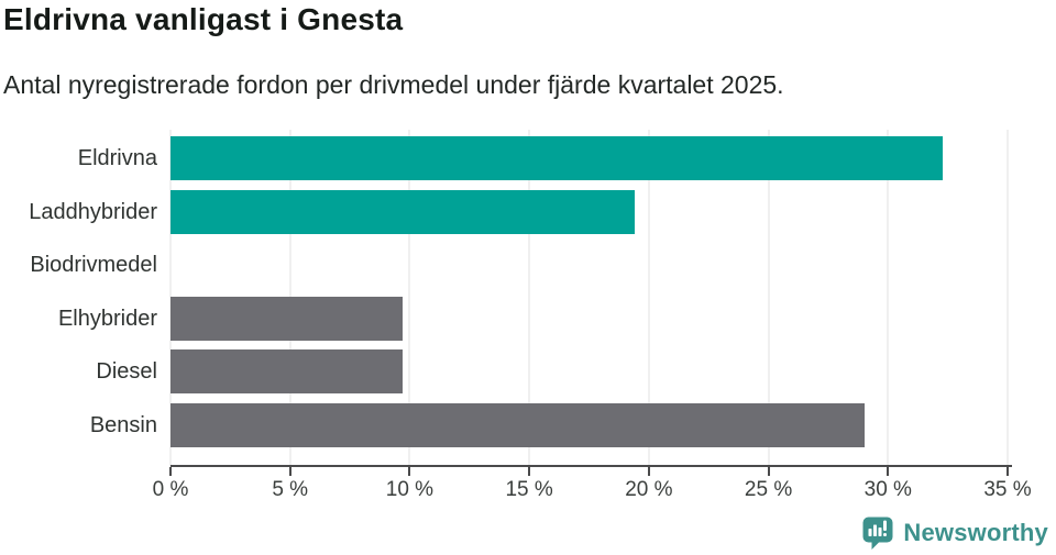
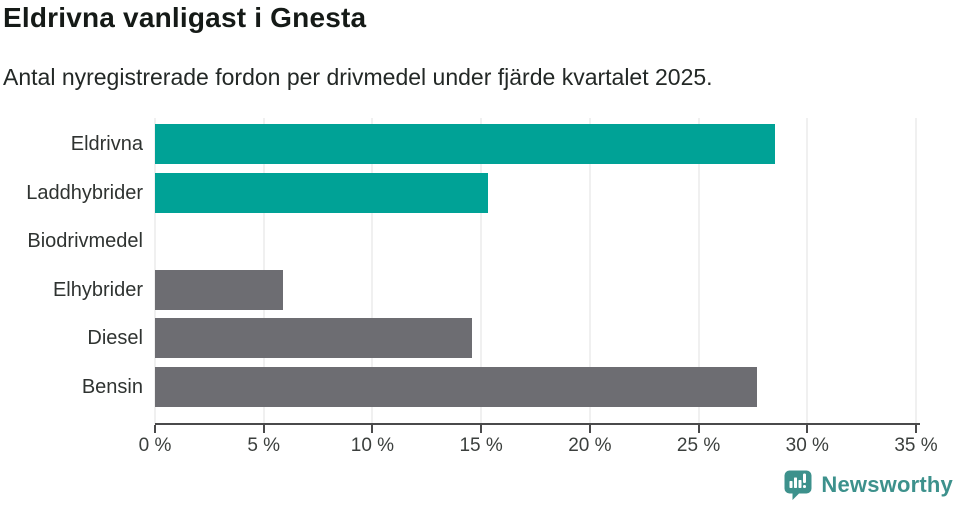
Eldrivna: 32.3% -> 28.5%
Laddhybrider: 19.4% -> 15.3%
Elhybrider: 9.7% -> 5.9%
Diesel: 9.7% -> 14.6%
Bensin: 29.0% -> 27.7%
